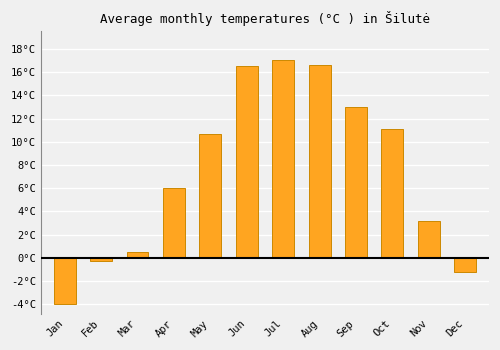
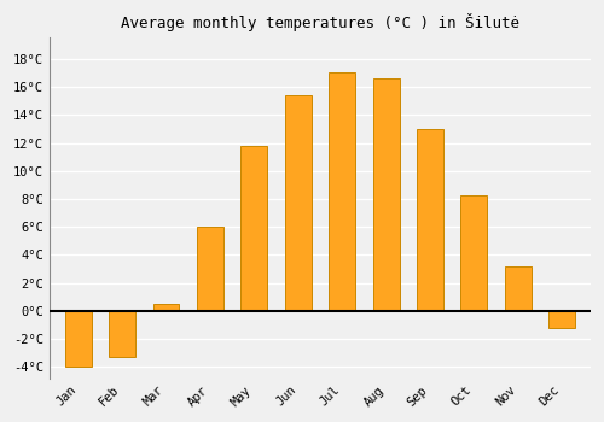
Feb: -0.3°C -> -3.3°C
May: 10.7°C -> 11.8°C
Jun: 16.5°C -> 15.4°C
Oct: 11.1°C -> 8.3°C
